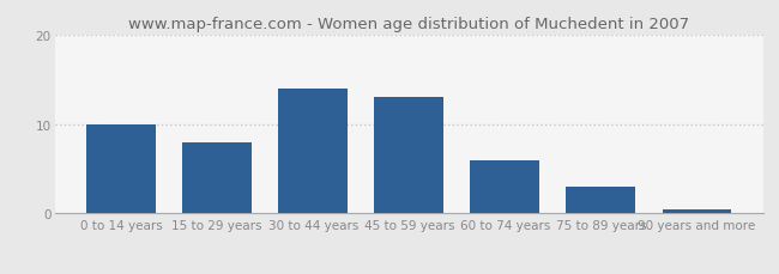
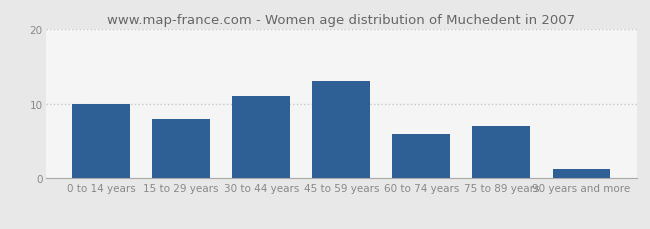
30 to 44 years: 14.0 -> 11.0
75 to 89 years: 3.0 -> 7.0
90 years and more: 0.5 -> 1.2
